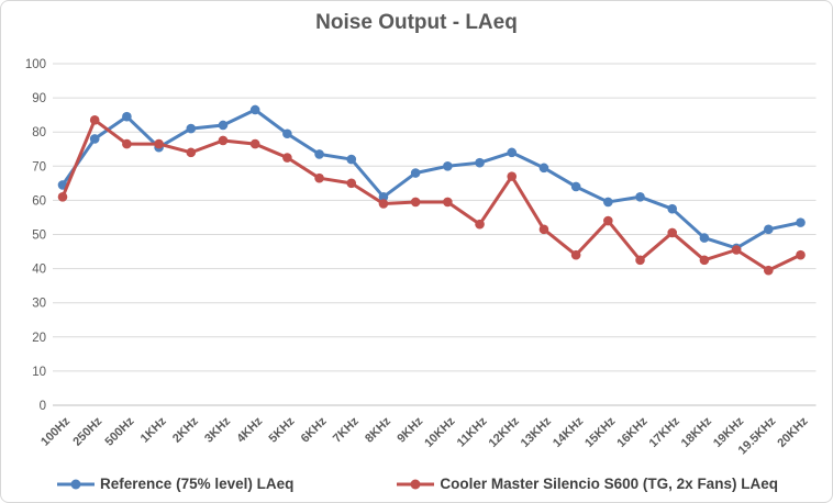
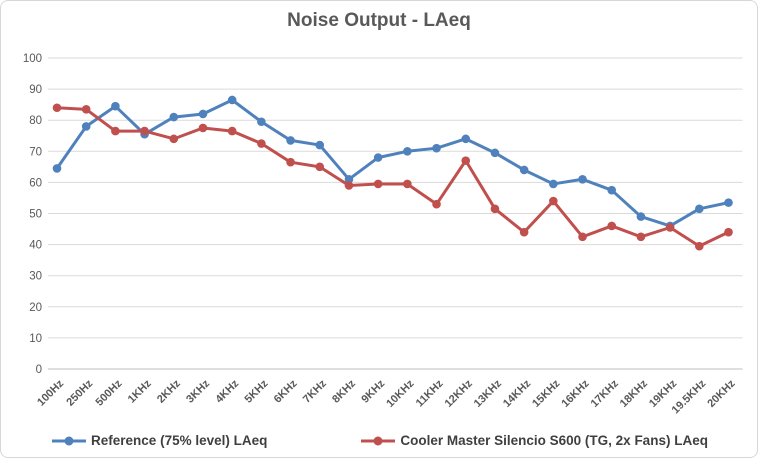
Cooler Master Silencio S600 (TG, 2x Fans) LAeq/100Hz: 61 -> 84
Cooler Master Silencio S600 (TG, 2x Fans) LAeq/17KHz: 50 -> 46
